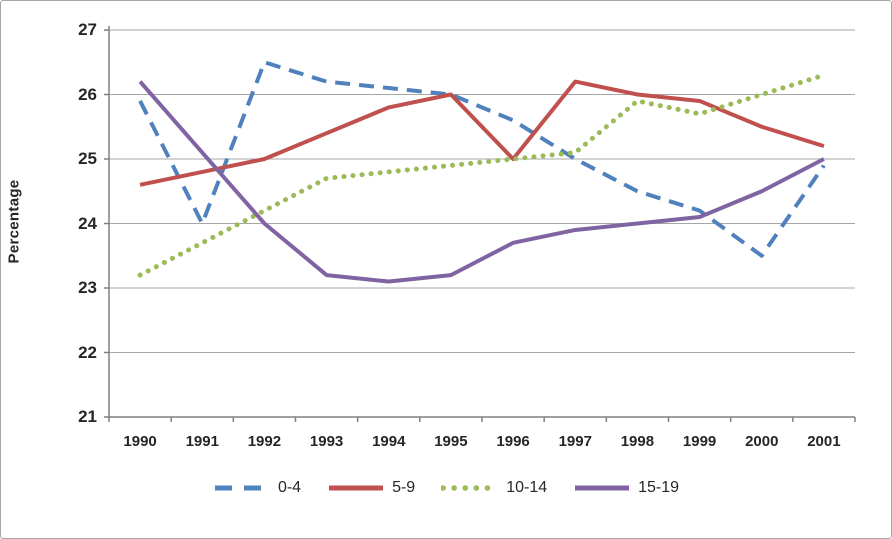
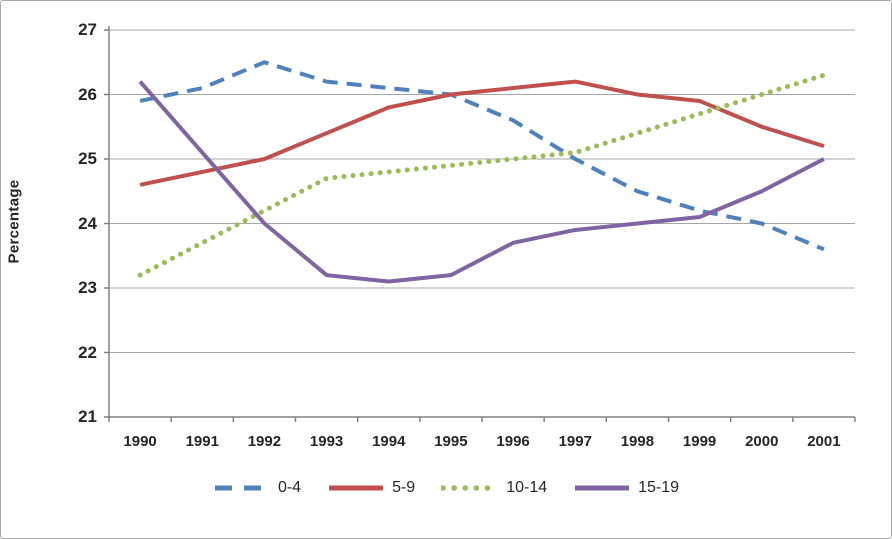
0-4/1991: 24.0 -> 26.1
5-9/1996: 25.0 -> 26.1
10-14/1998: 25.9 -> 25.4
0-4/2000: 23.5 -> 24.0
0-4/2001: 24.9 -> 23.6
